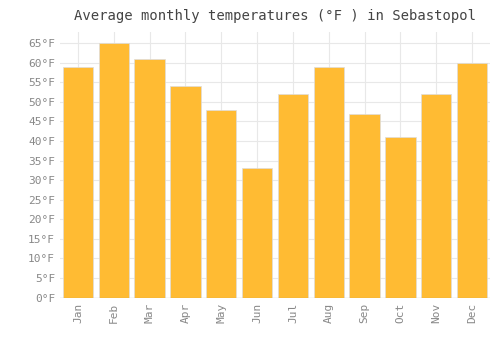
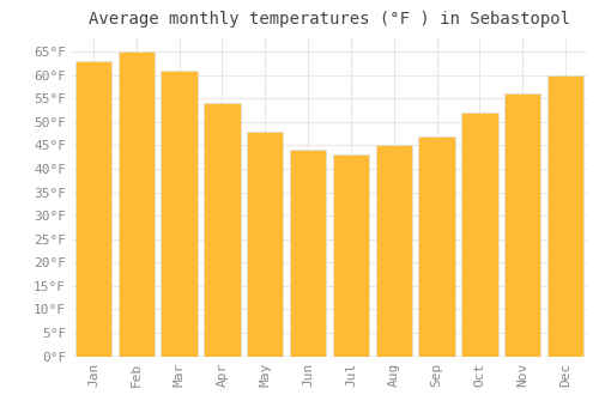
Jan: 59°F -> 63°F
Jun: 33°F -> 44°F
Jul: 52°F -> 43°F
Aug: 59°F -> 45°F
Oct: 41°F -> 52°F
Nov: 52°F -> 56°F
